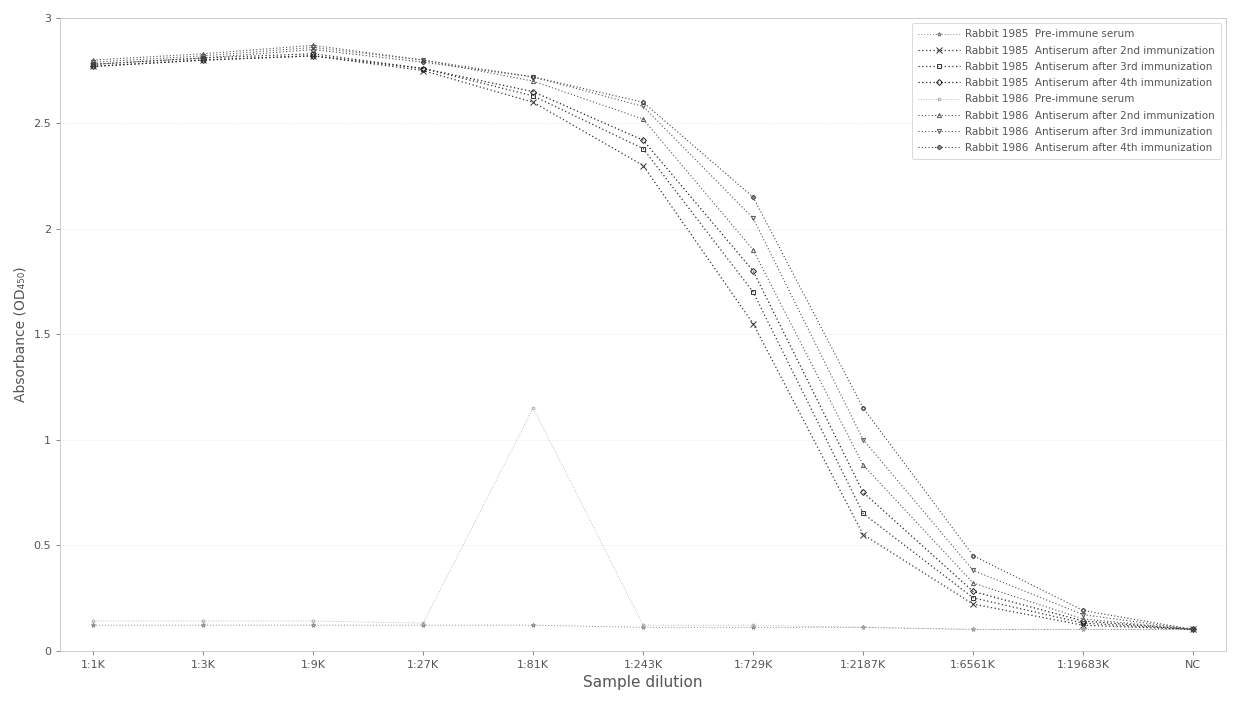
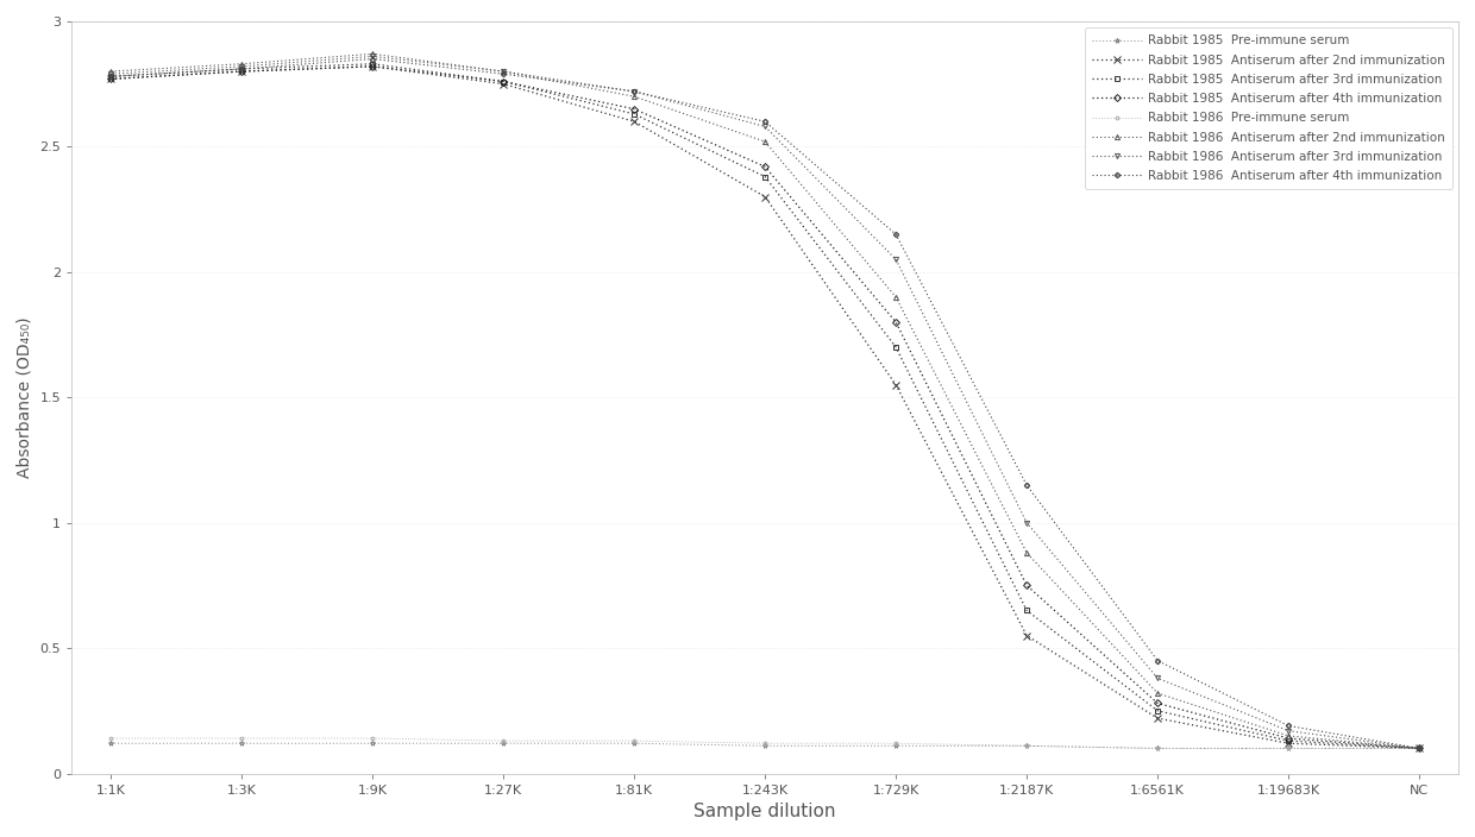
Rabbit 1986 Pre-immune serum/1:81K: 1.15 -> 0.13
